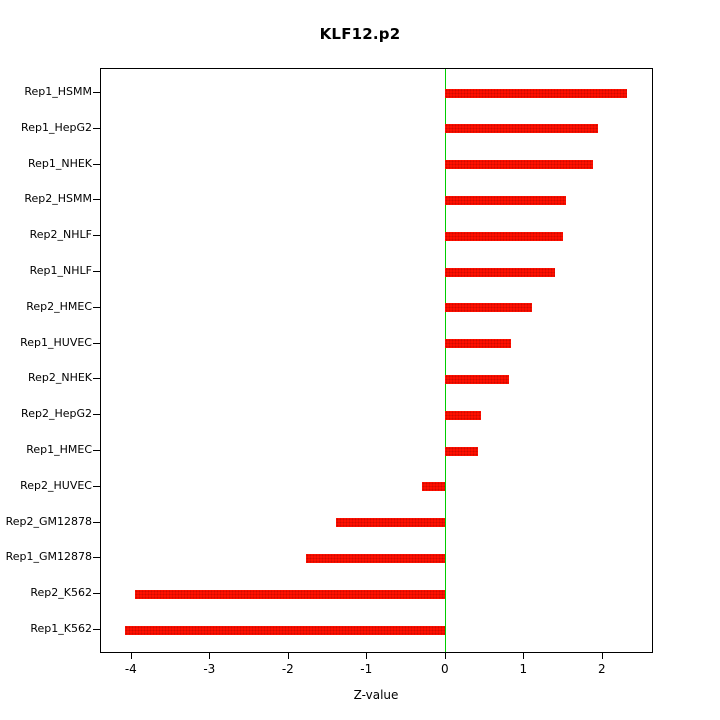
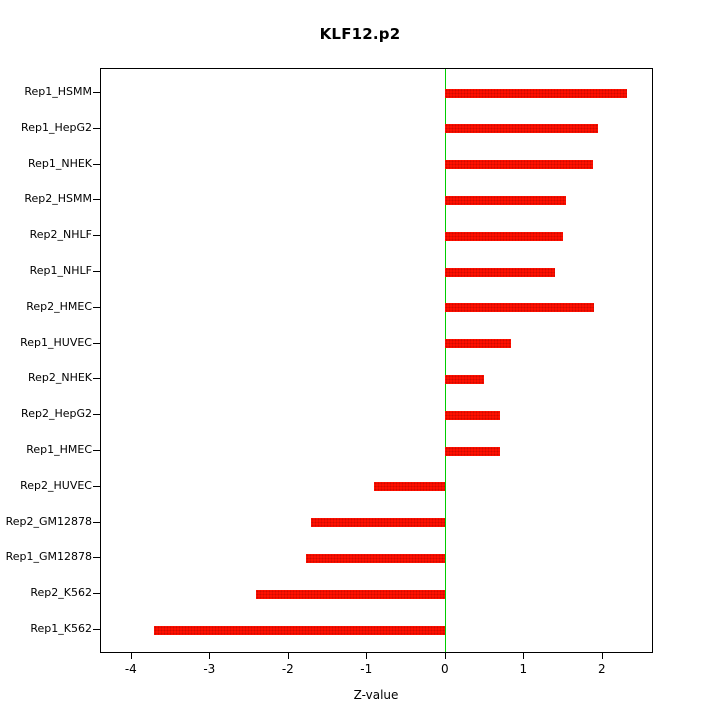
Rep2_HMEC: 1.1 -> 1.9
Rep2_NHEK: 0.8 -> 0.5
Rep2_HepG2: 0.5 -> 0.7
Rep1_HMEC: 0.4 -> 0.7
Rep2_HUVEC: -0.3 -> -0.9
Rep2_GM12878: -1.4 -> -1.7
Rep2_K562: -4.0 -> -2.4
Rep1_K562: -4.1 -> -3.7
